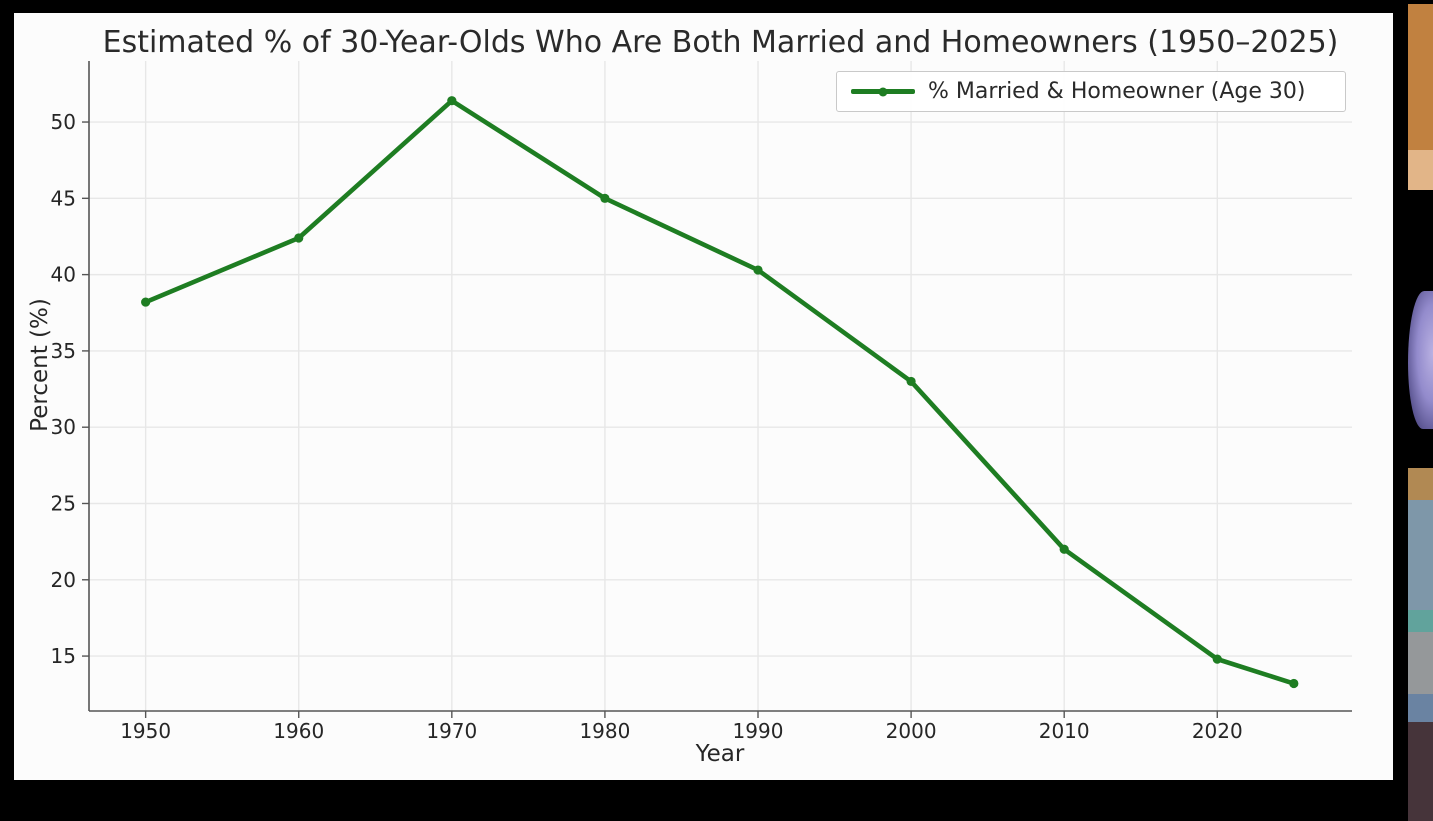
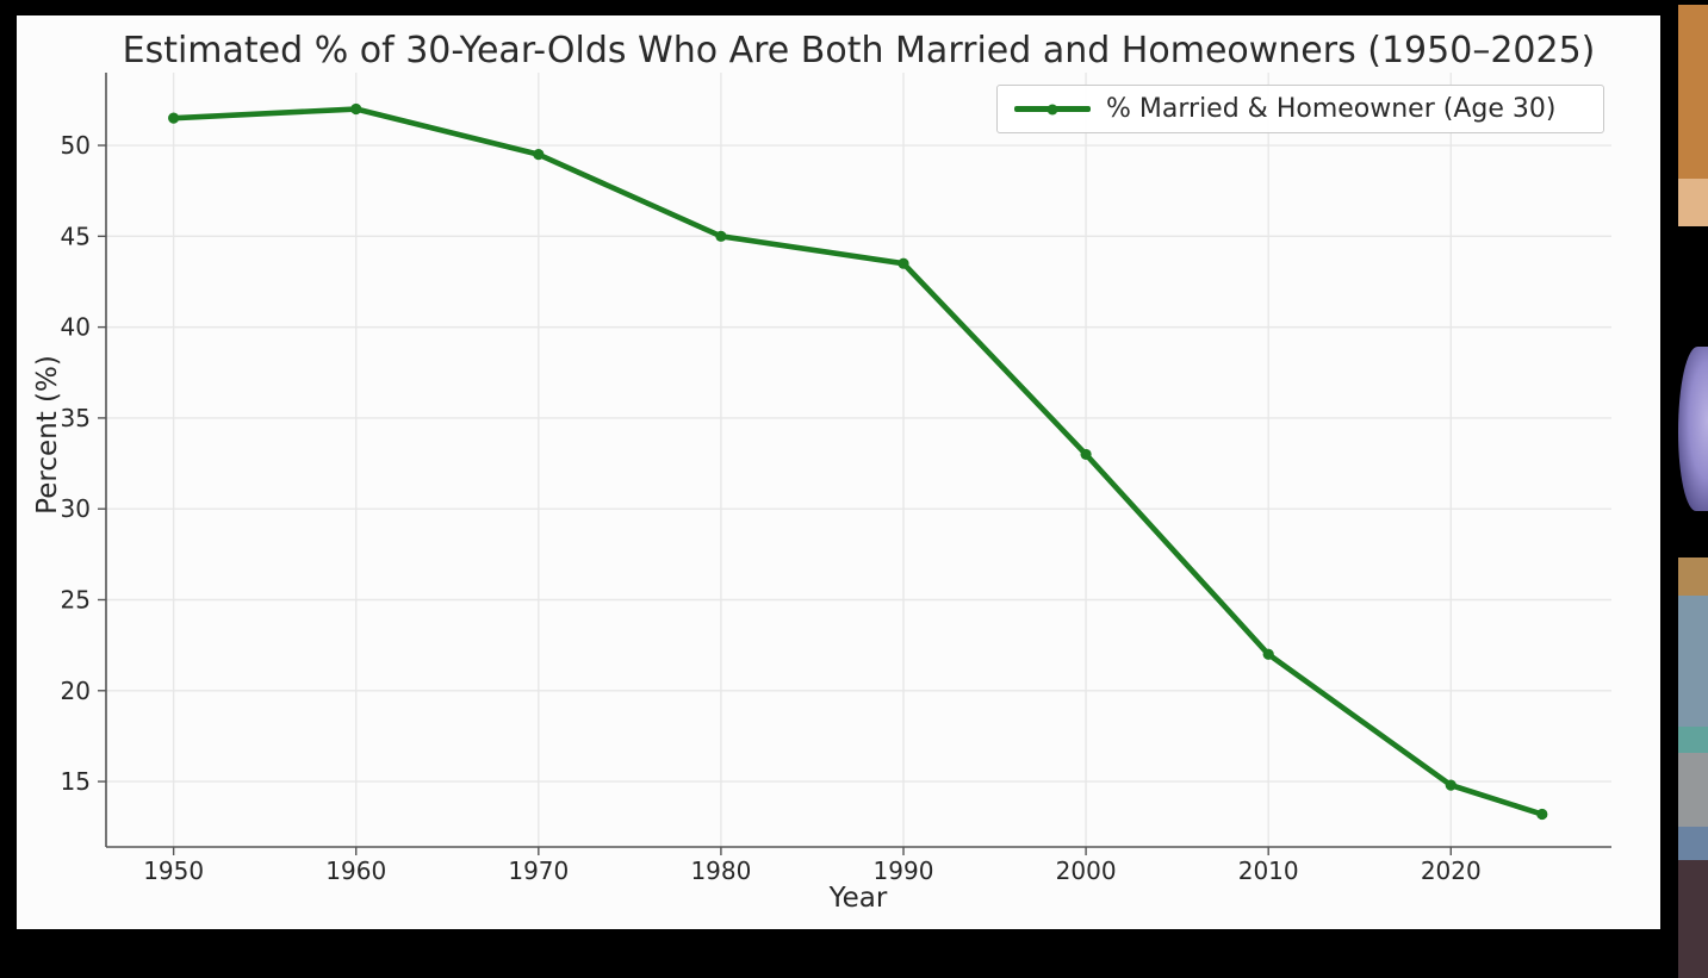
1950: 38.2 -> 51.5
1960: 42.4 -> 52.0
1970: 51.4 -> 49.5
1990: 40.3 -> 43.5
